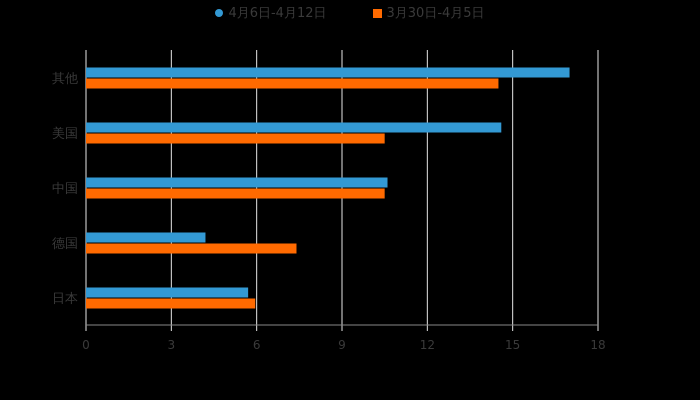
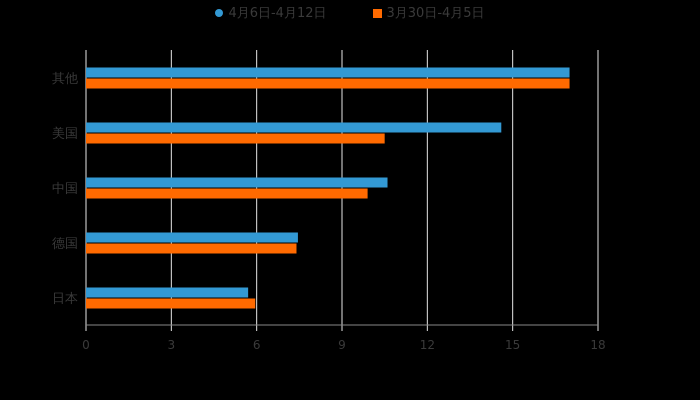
3月30日-4月5日/其他: 14.5 -> 17.0
3月30日-4月5日/中国: 10.5 -> 9.9
4月6日-4月12日/德国: 4.2 -> 7.5
